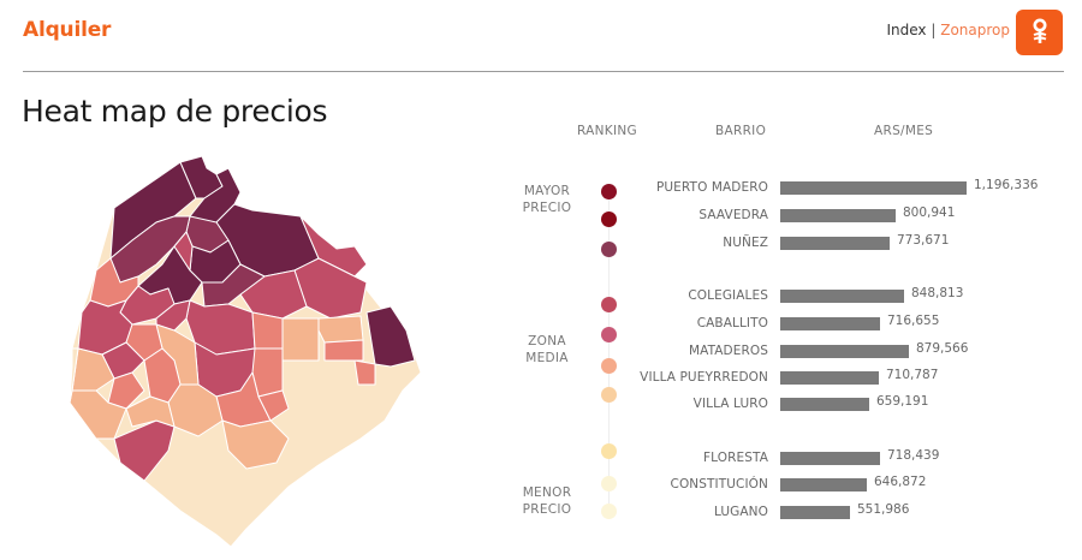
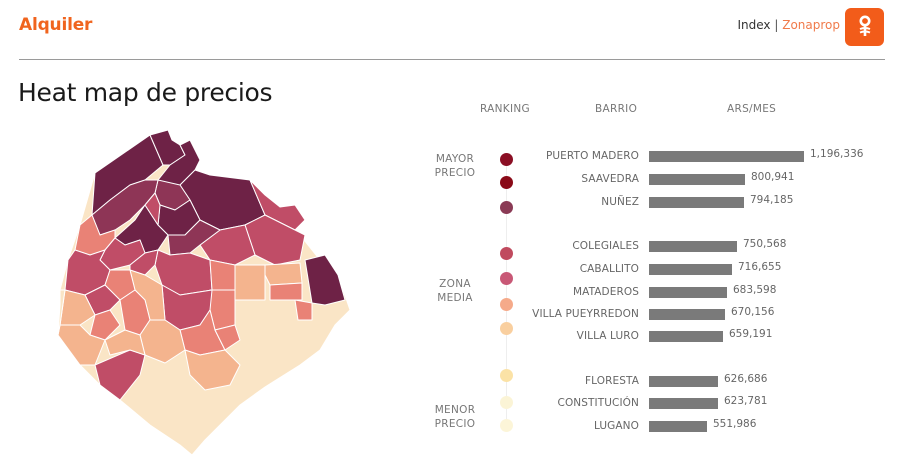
NUÑEZ: 773,671 -> 794,185
COLEGIALES: 848,813 -> 750,568
MATADEROS: 879,566 -> 683,598
VILLA PUEYRREDON: 710,787 -> 670,156
FLORESTA: 718,439 -> 626,686
CONSTITUCIÓN: 646,872 -> 623,781
